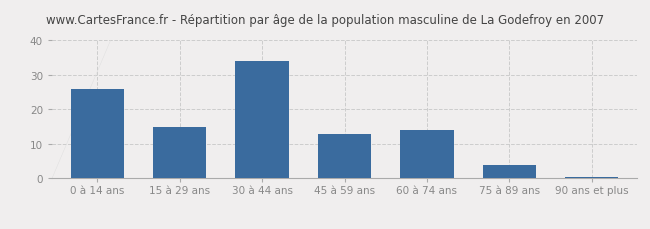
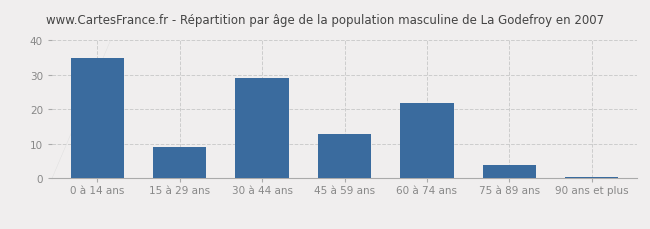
0 à 14 ans: 26.0 -> 35.0
15 à 29 ans: 15.0 -> 9.0
30 à 44 ans: 34.0 -> 29.0
60 à 74 ans: 14.0 -> 22.0
